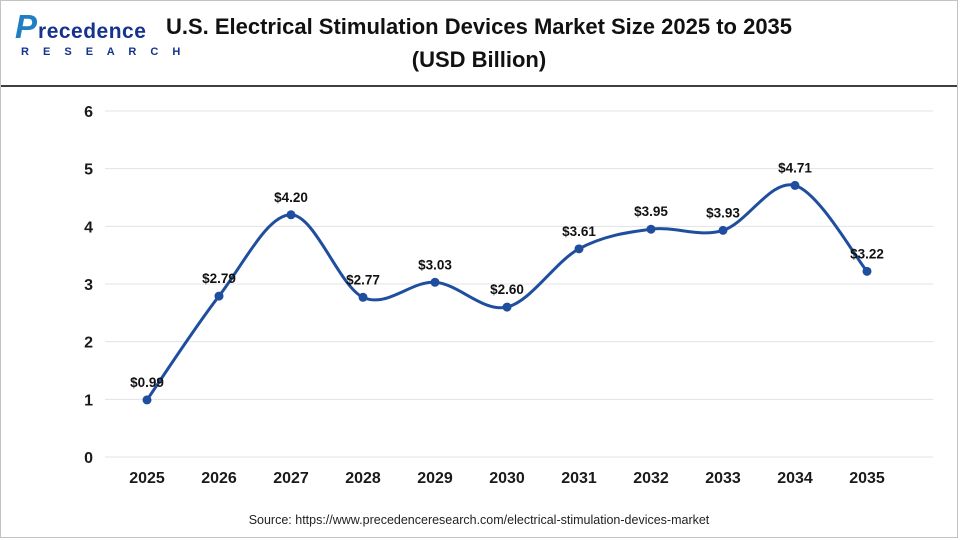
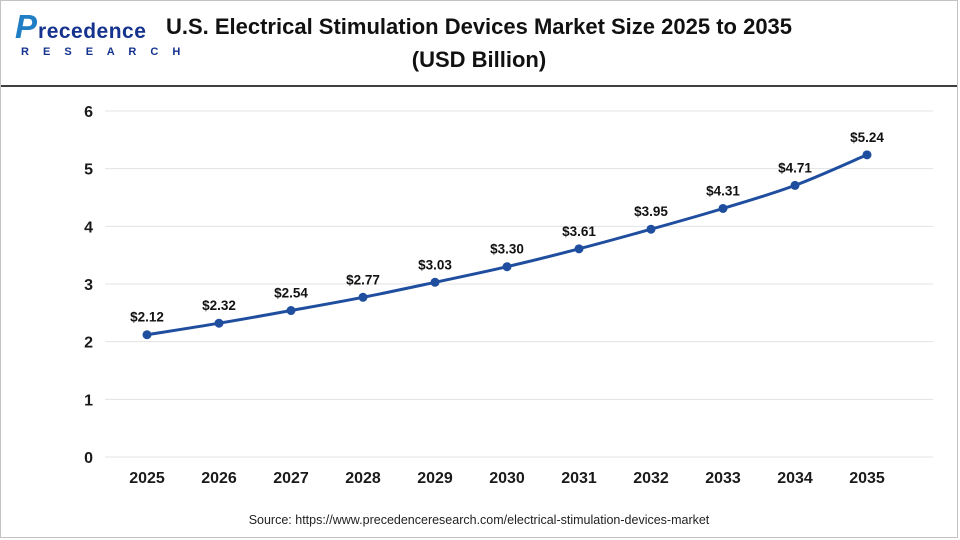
2025: $0.99 -> $2.12
2026: $2.79 -> $2.32
2027: $4.20 -> $2.54
2030: $2.60 -> $3.30
2033: $3.93 -> $4.31
2035: $3.22 -> $5.24
